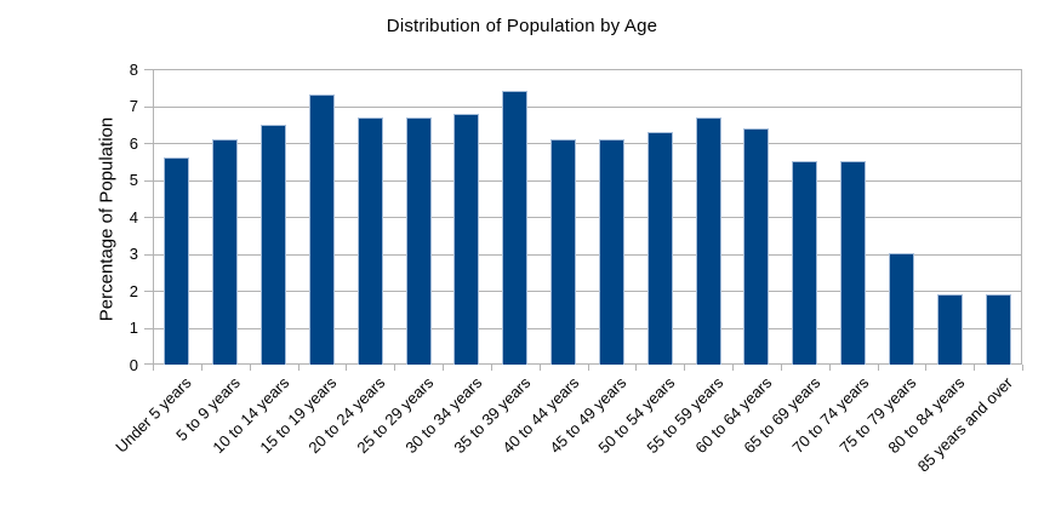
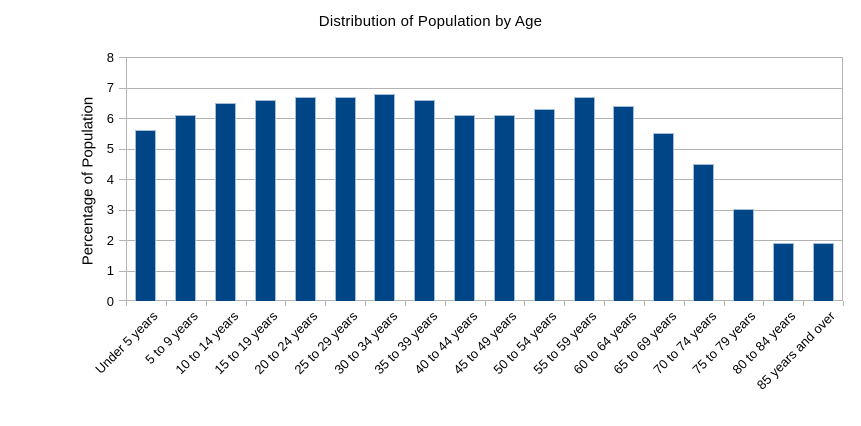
15 to 19 years: 7.3 -> 6.6
35 to 39 years: 7.4 -> 6.6
70 to 74 years: 5.5 -> 4.5
